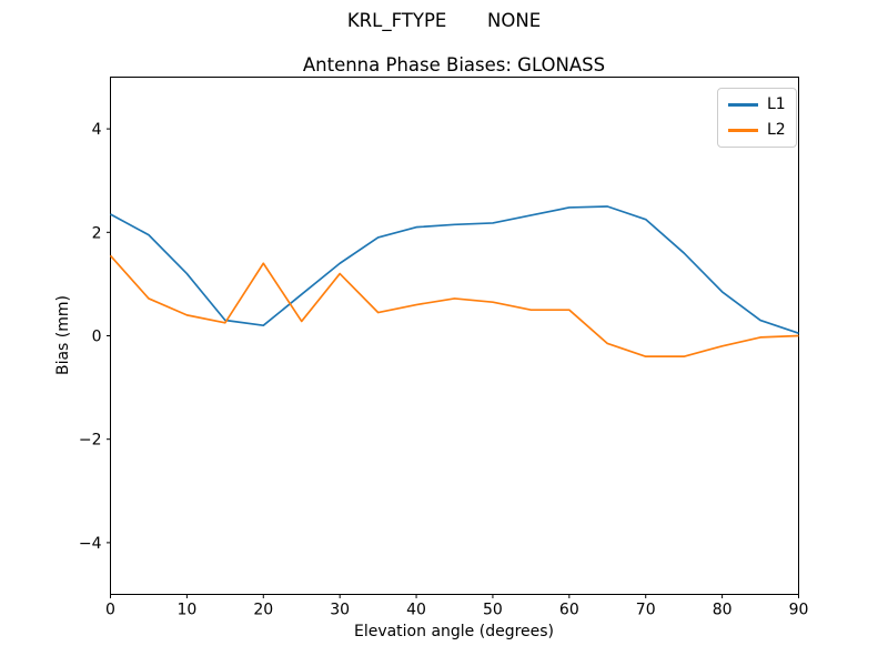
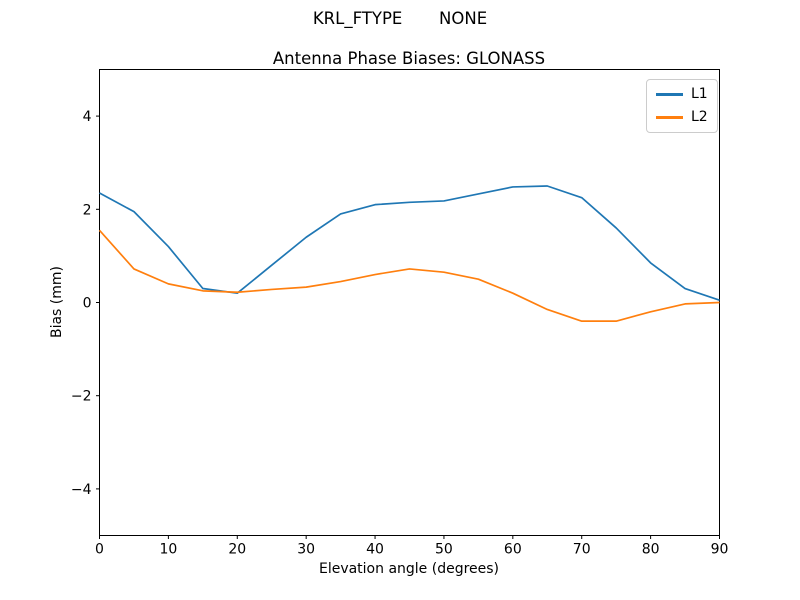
L2/20: 1.4 -> 0.2
L2/30: 1.2 -> 0.3
L2/60: 0.5 -> 0.2
